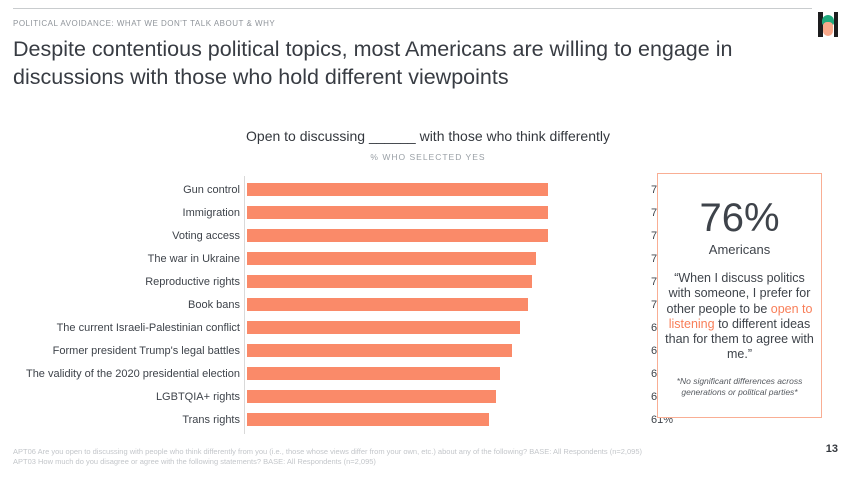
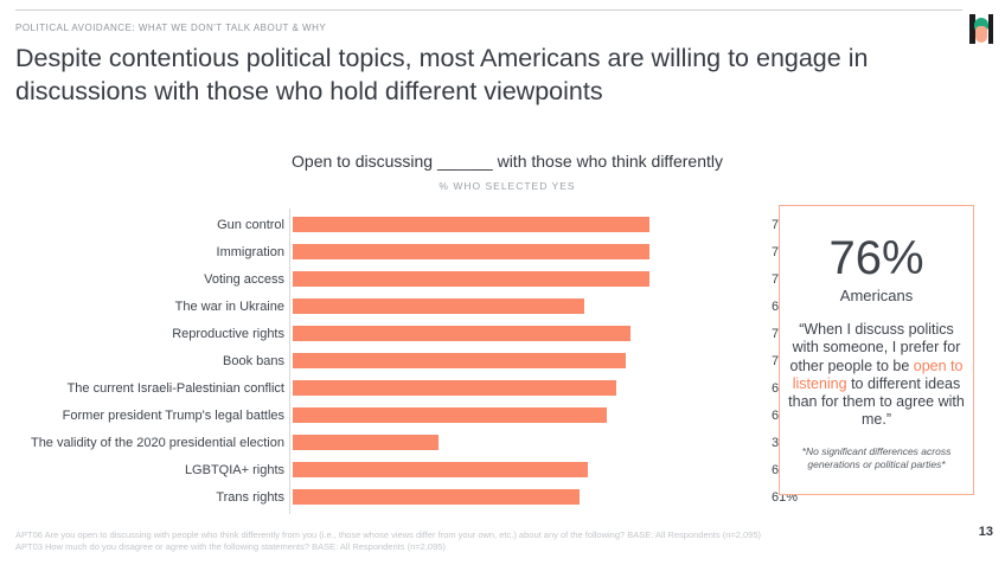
The war in Ukraine: 73% -> 62%
The validity of the 2020 presidential election: 64% -> 31%
